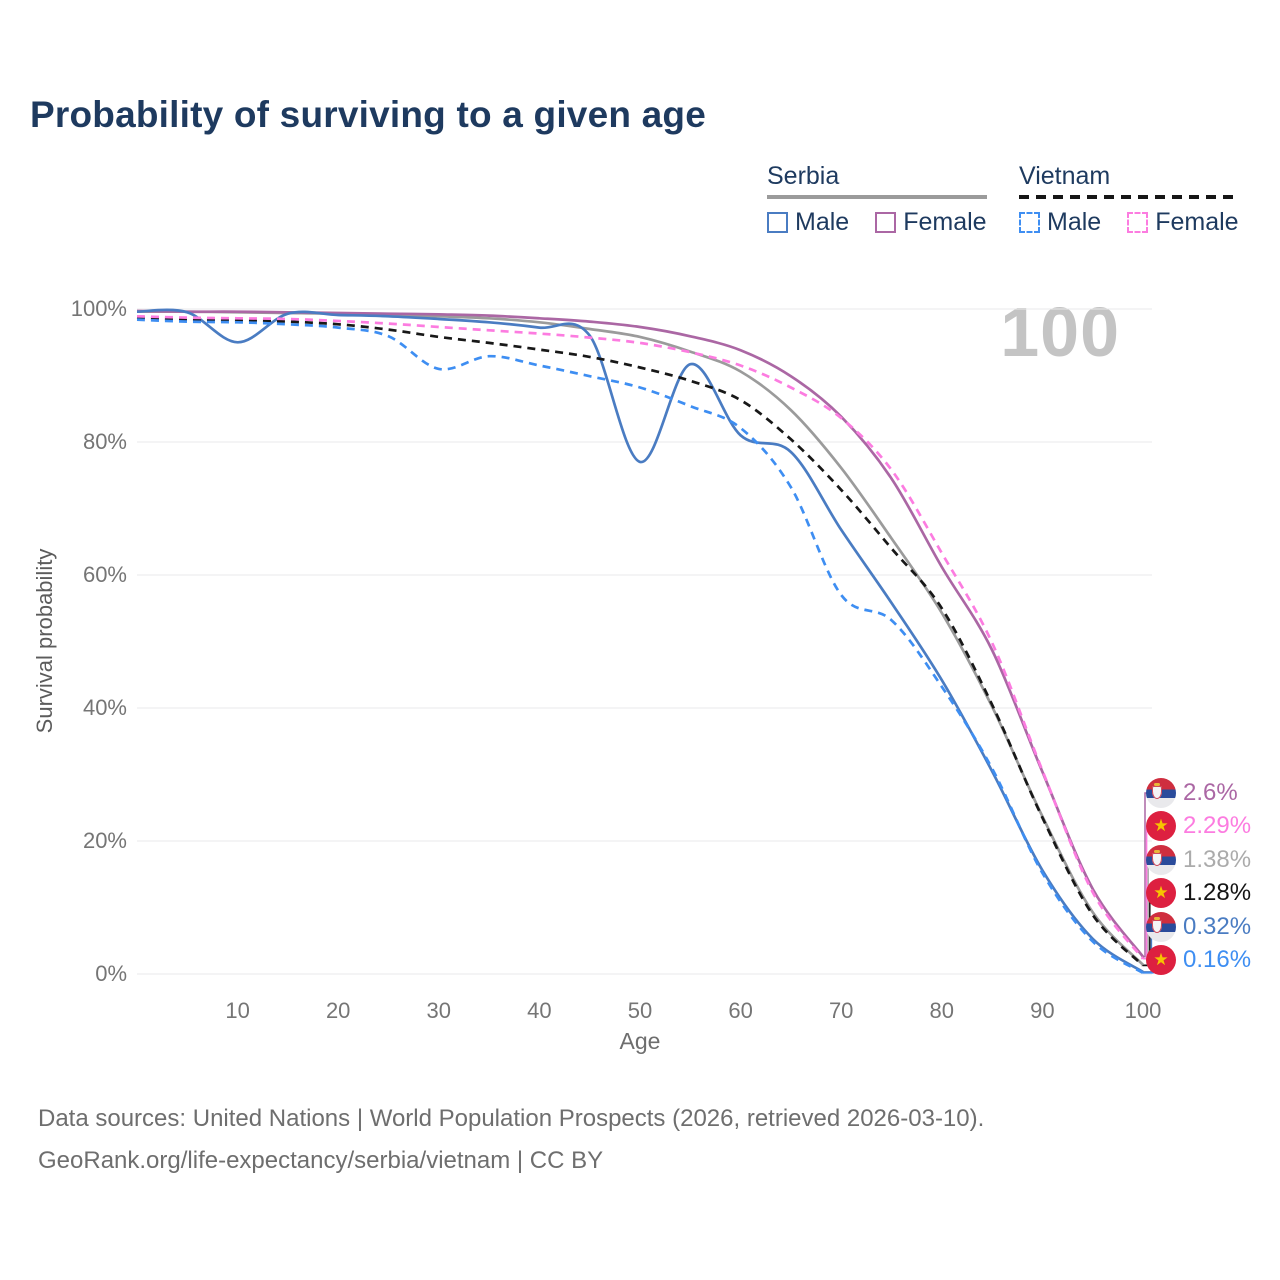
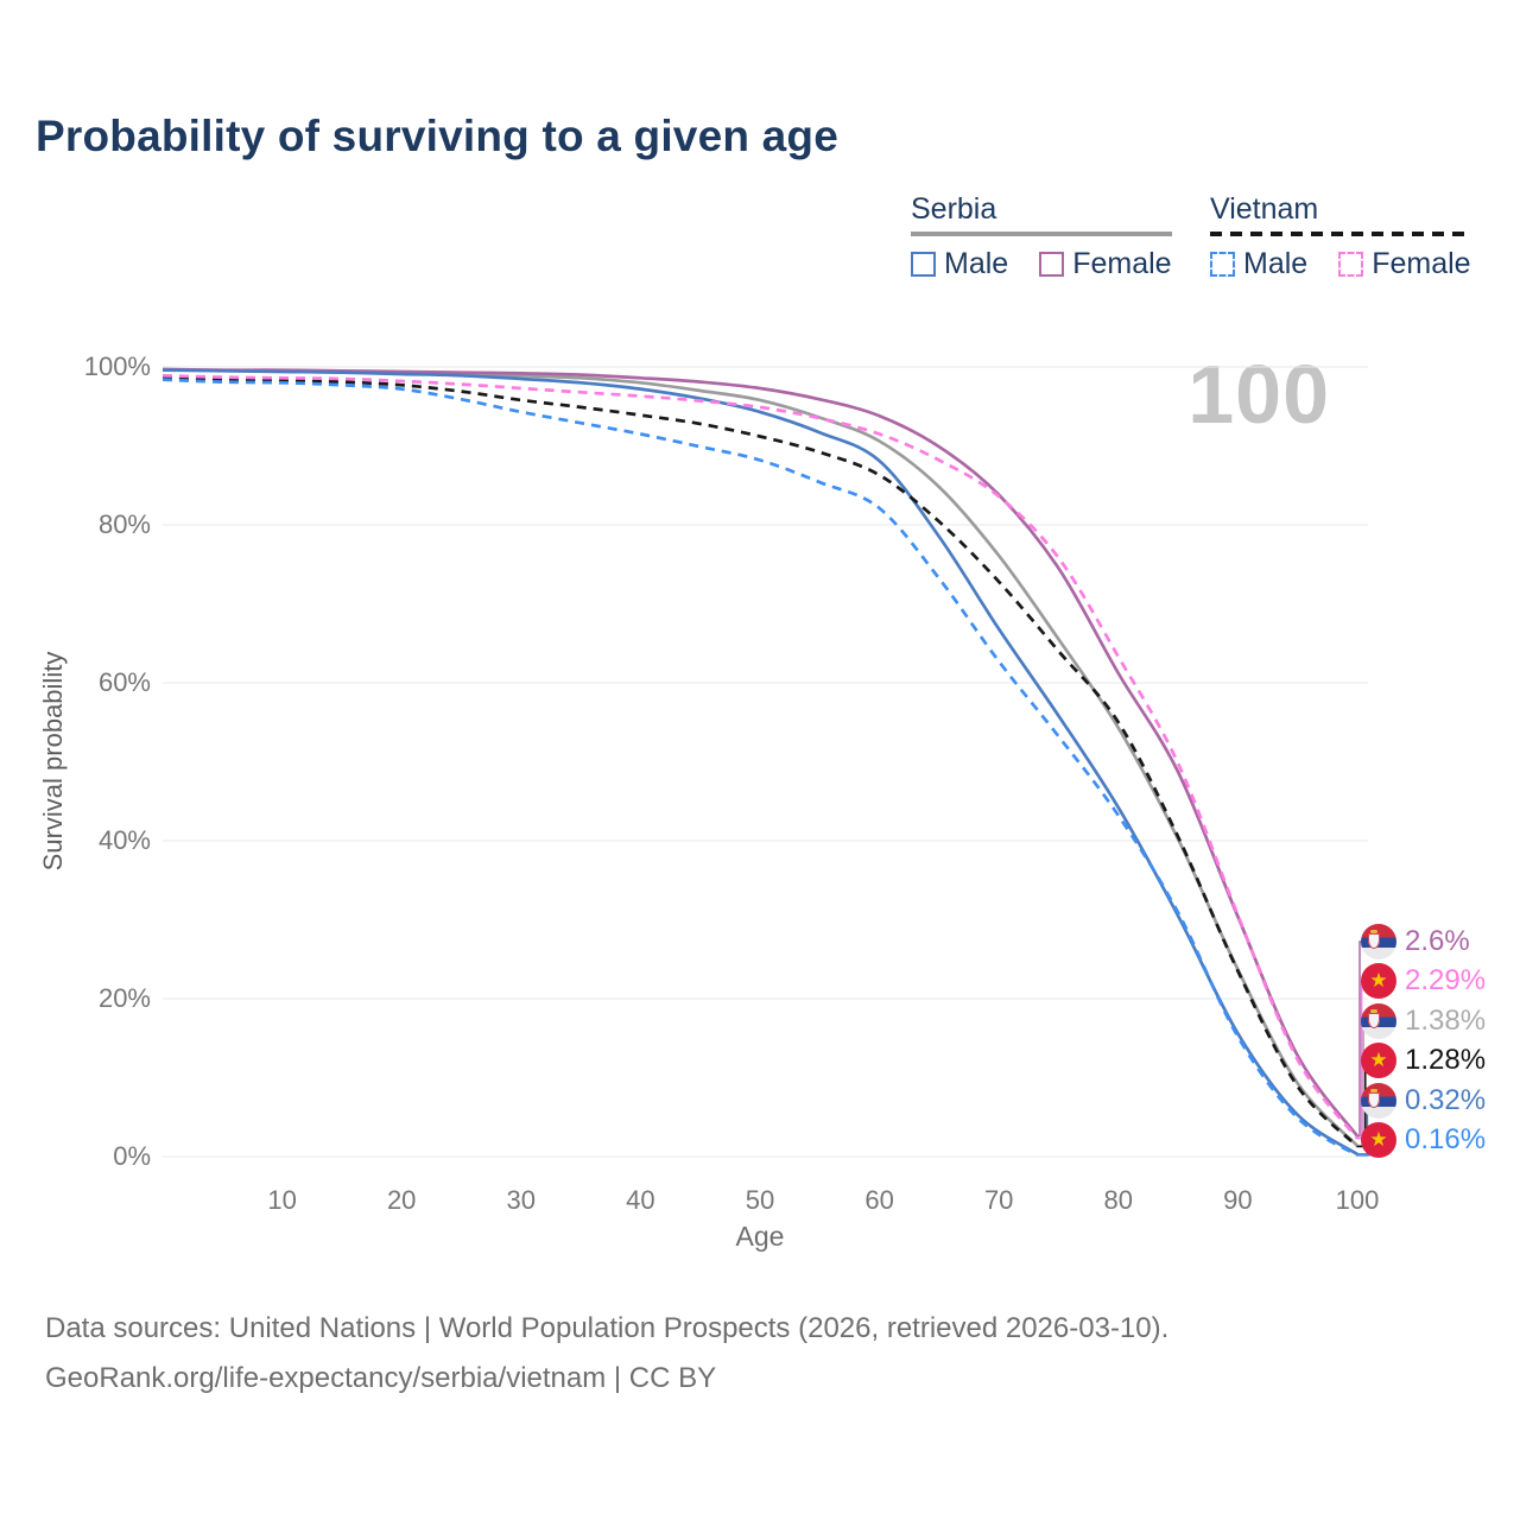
Serbia Male/10: 95% -> 99%
Vietnam Male/30: 91% -> 94%
Serbia Male/50: 77% -> 94%
Serbia Male/60: 81% -> 88%
Vietnam Male/70: 57% -> 63%
